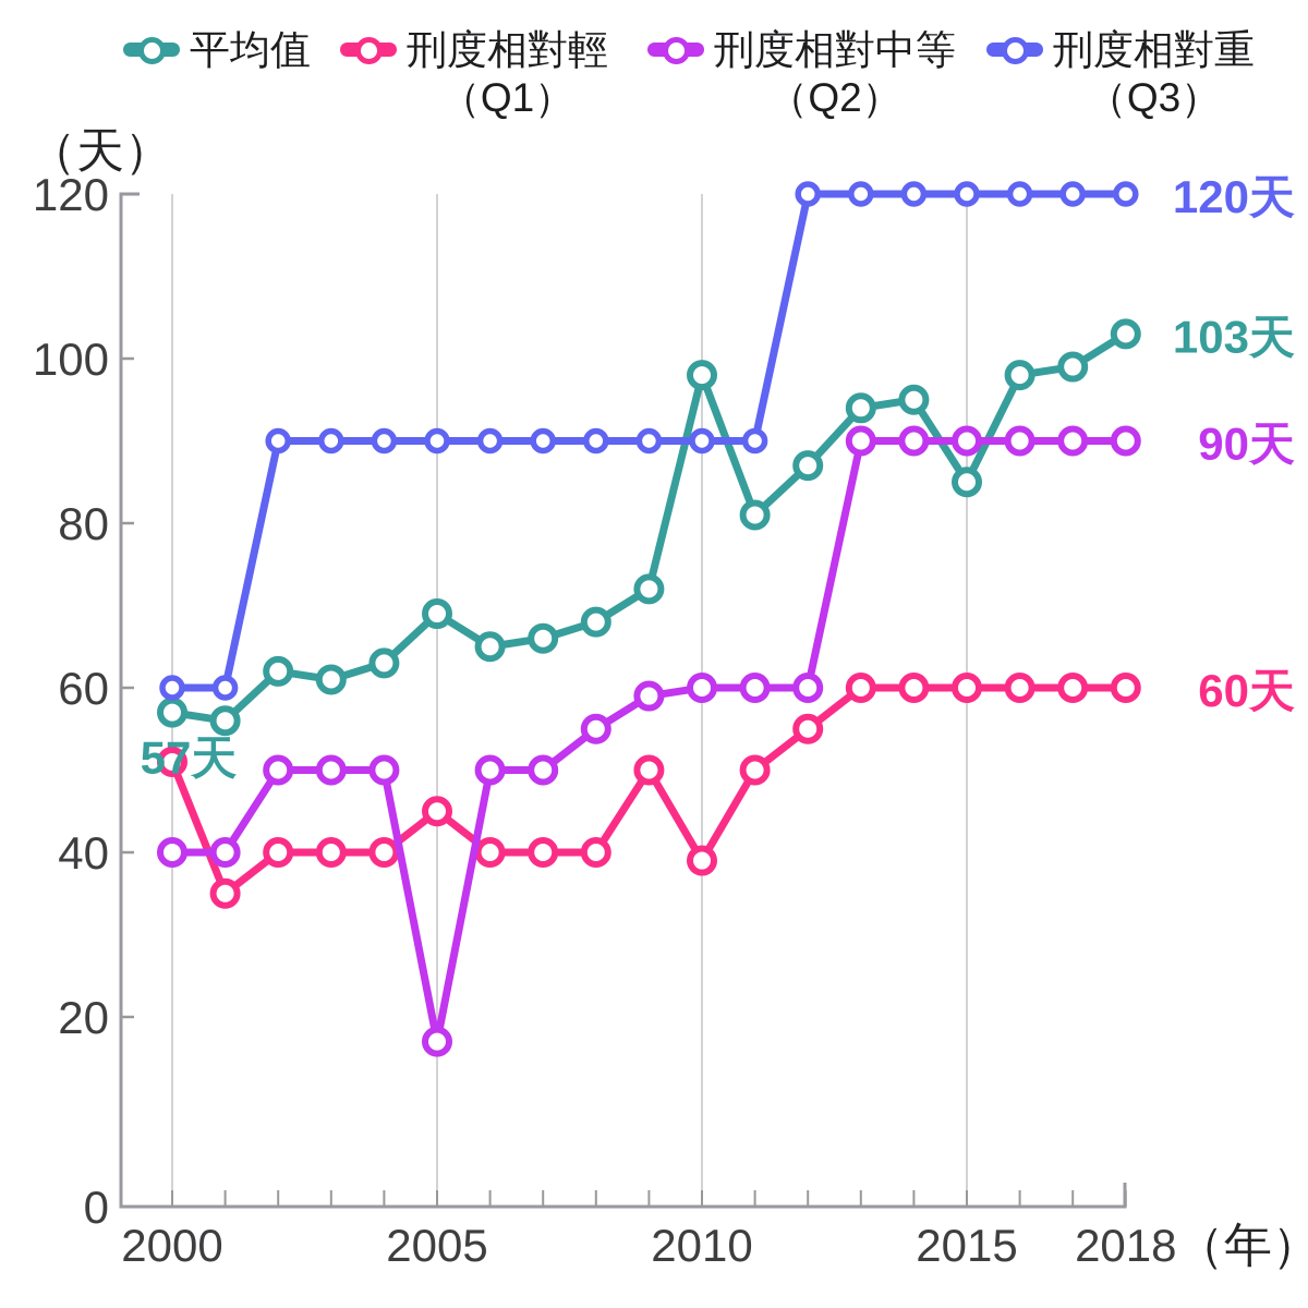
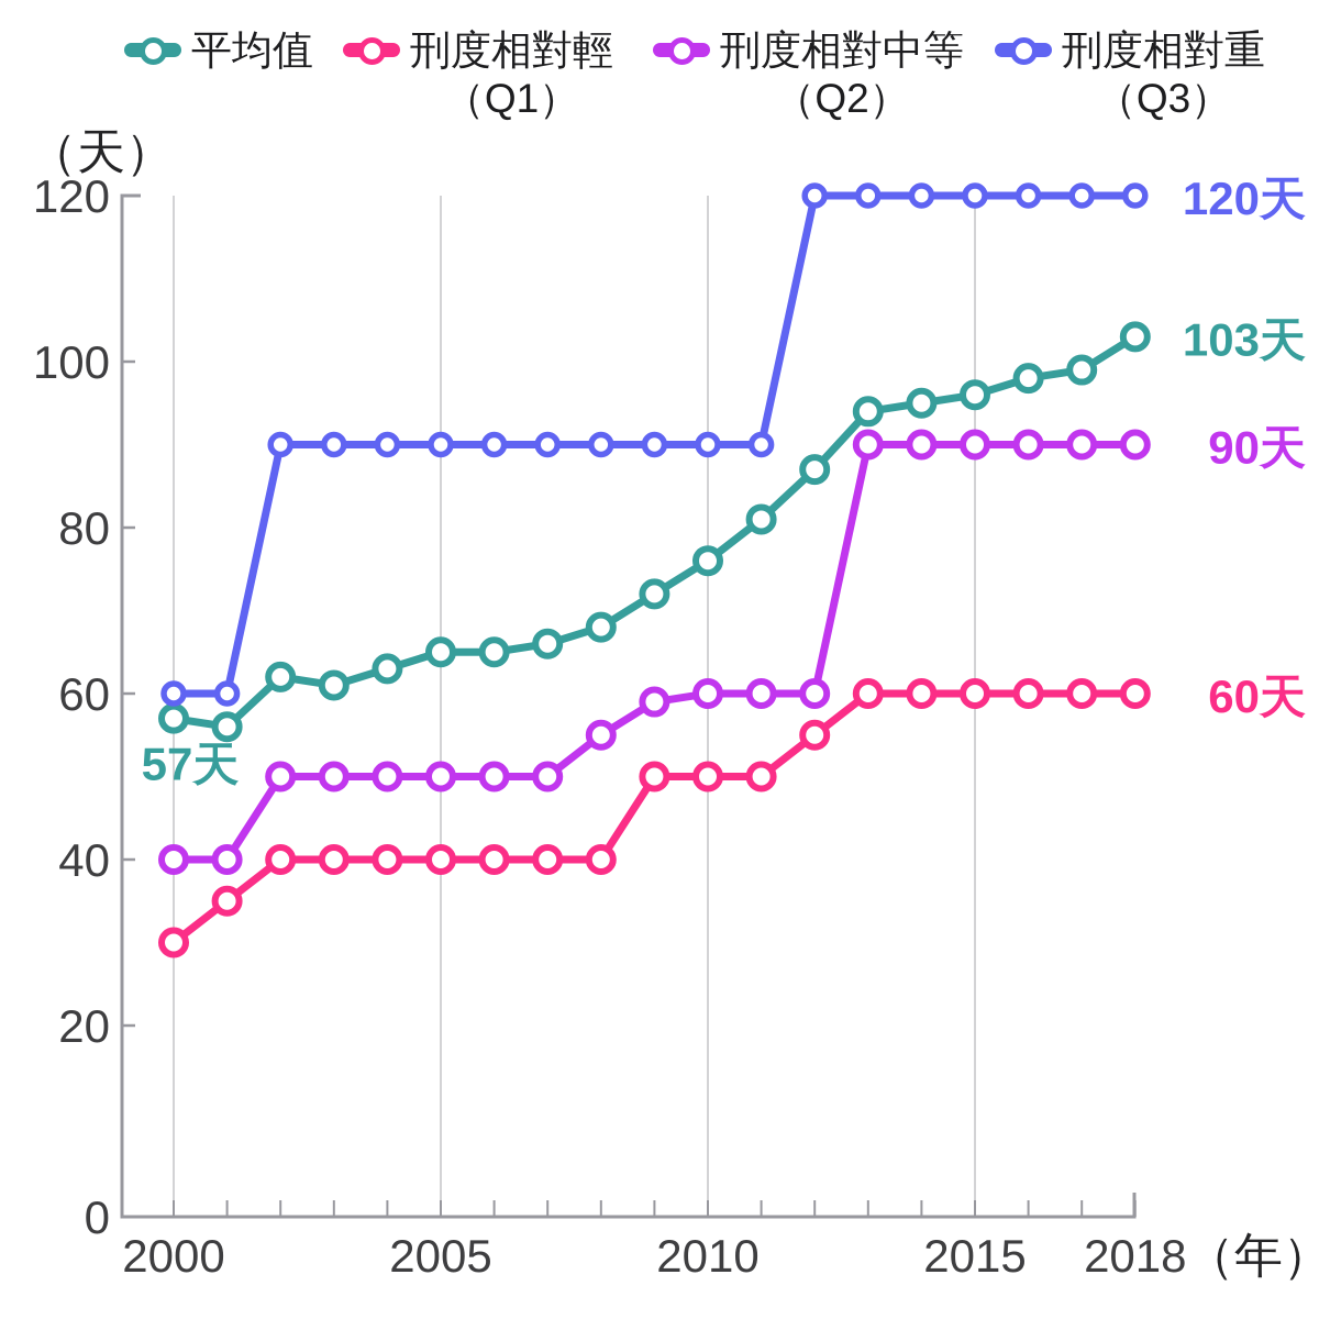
刑度相對輕（Q1）/2000: 51 -> 30
平均值/2005: 69 -> 65
刑度相對輕（Q1）/2005: 45 -> 40
刑度相對中等（Q2）/2005: 17 -> 50
平均值/2010: 98 -> 76
刑度相對輕（Q1）/2010: 39 -> 50
平均值/2015: 85 -> 96
